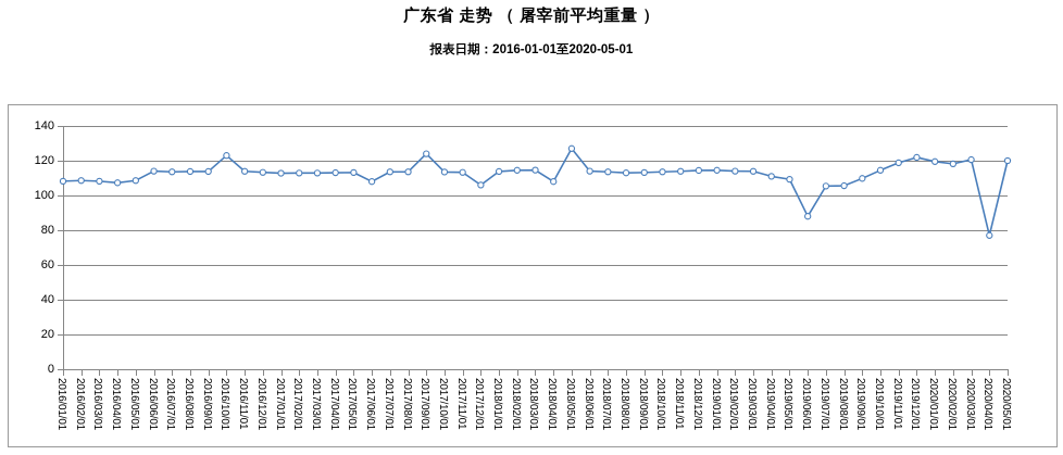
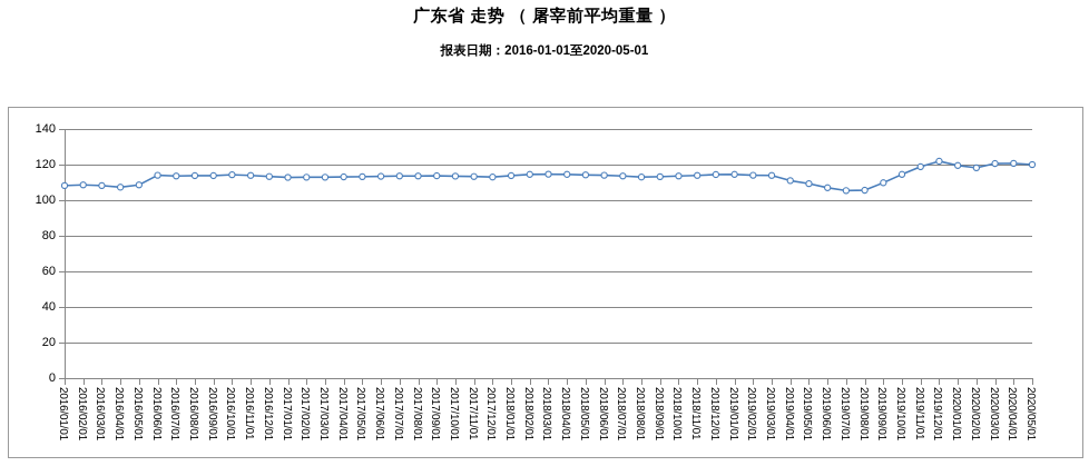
2016/10/01: 123 -> 114
2017/06/01: 108 -> 113
2017/09/01: 124 -> 114
2017/12/01: 106 -> 113
2018/04/01: 108 -> 114
2018/05/01: 127 -> 114
2019/06/01: 88 -> 107
2020/04/01: 77 -> 121
